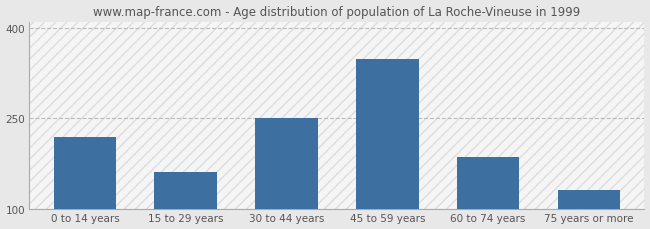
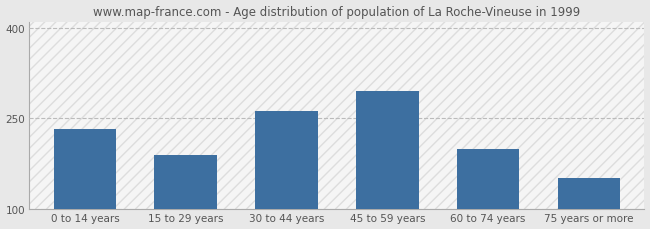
0 to 14 years: 220 -> 232
15 to 29 years: 162 -> 190
30 to 44 years: 250 -> 263
45 to 59 years: 348 -> 295
60 to 74 years: 186 -> 200
75 years or more: 132 -> 152
